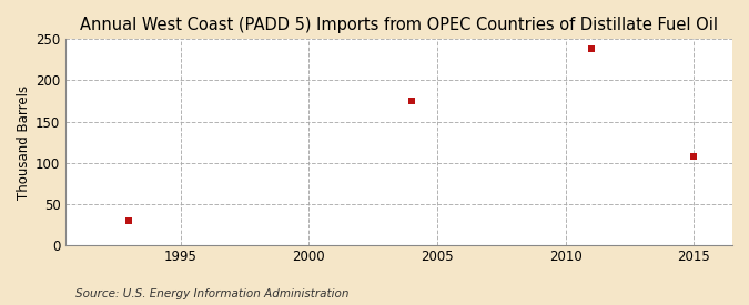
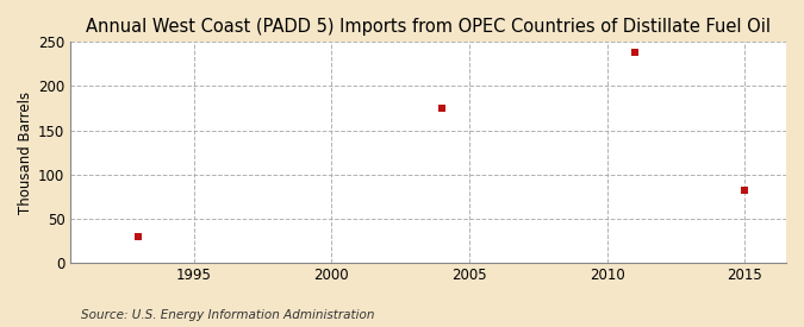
2015: 107 -> 82
